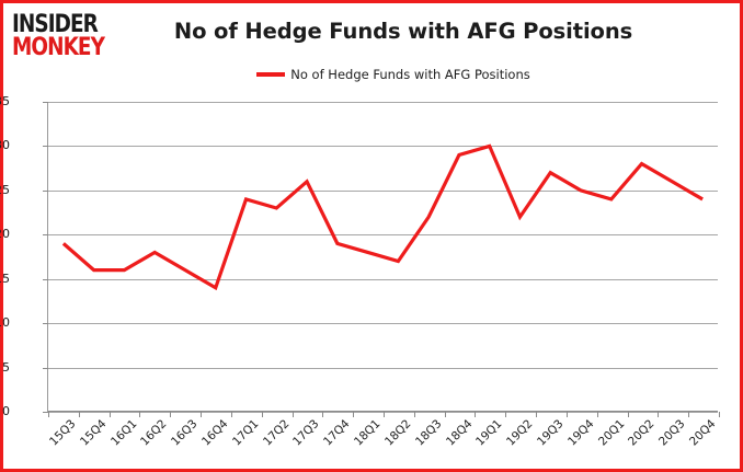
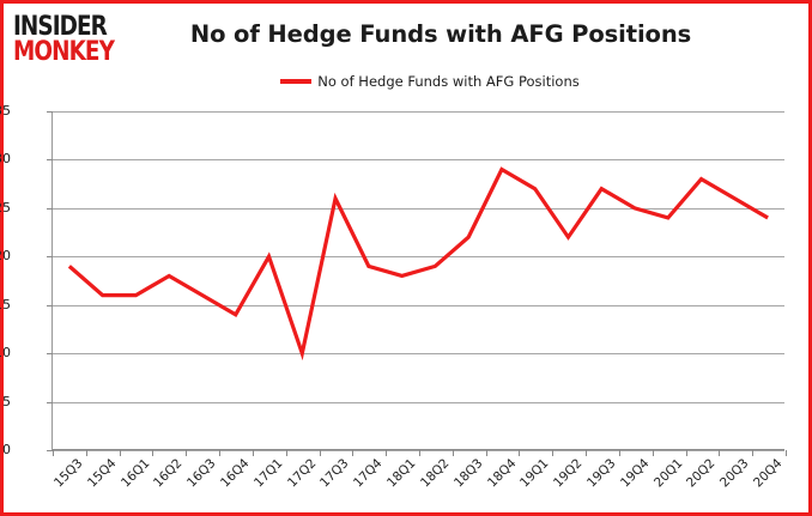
17Q1: 24 -> 20
17Q2: 23 -> 10
18Q2: 17 -> 19
19Q1: 30 -> 27
